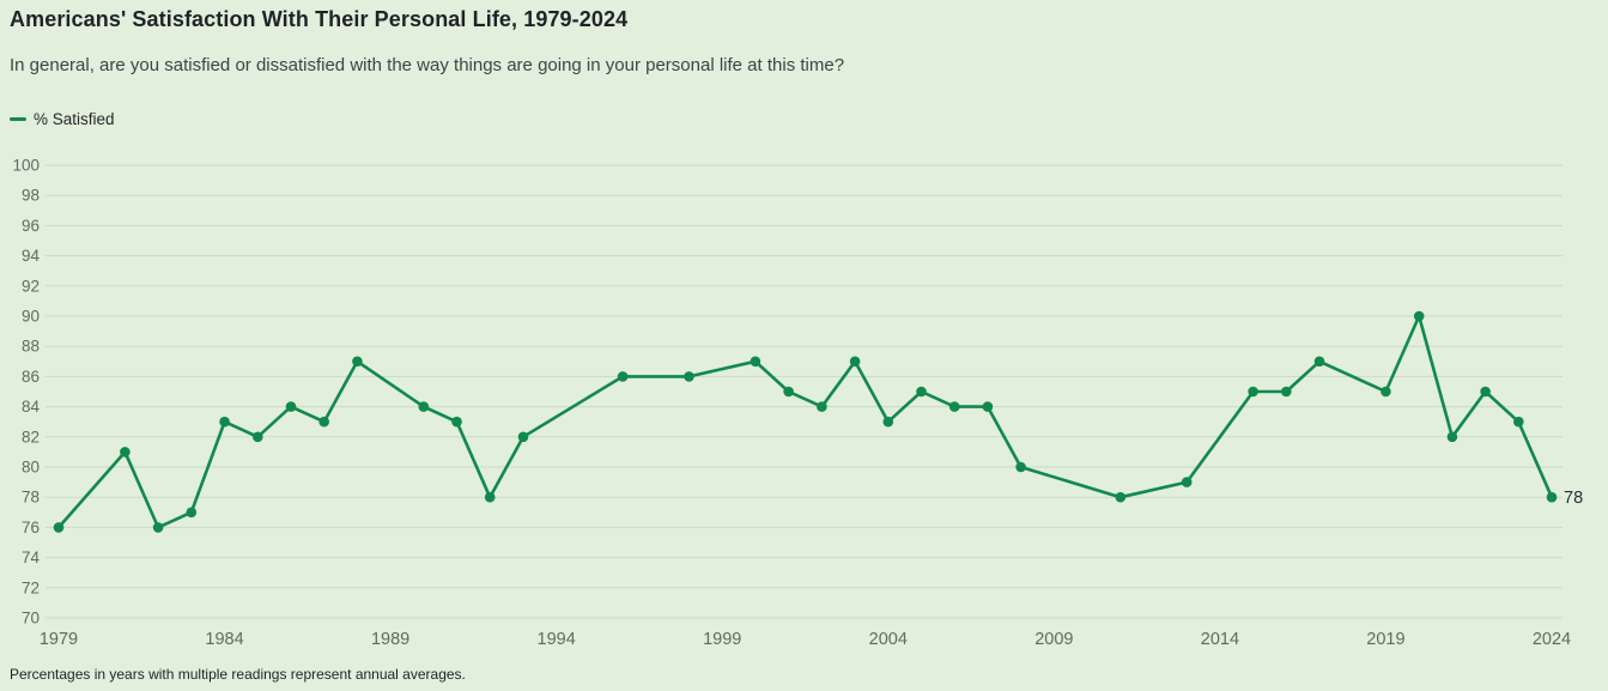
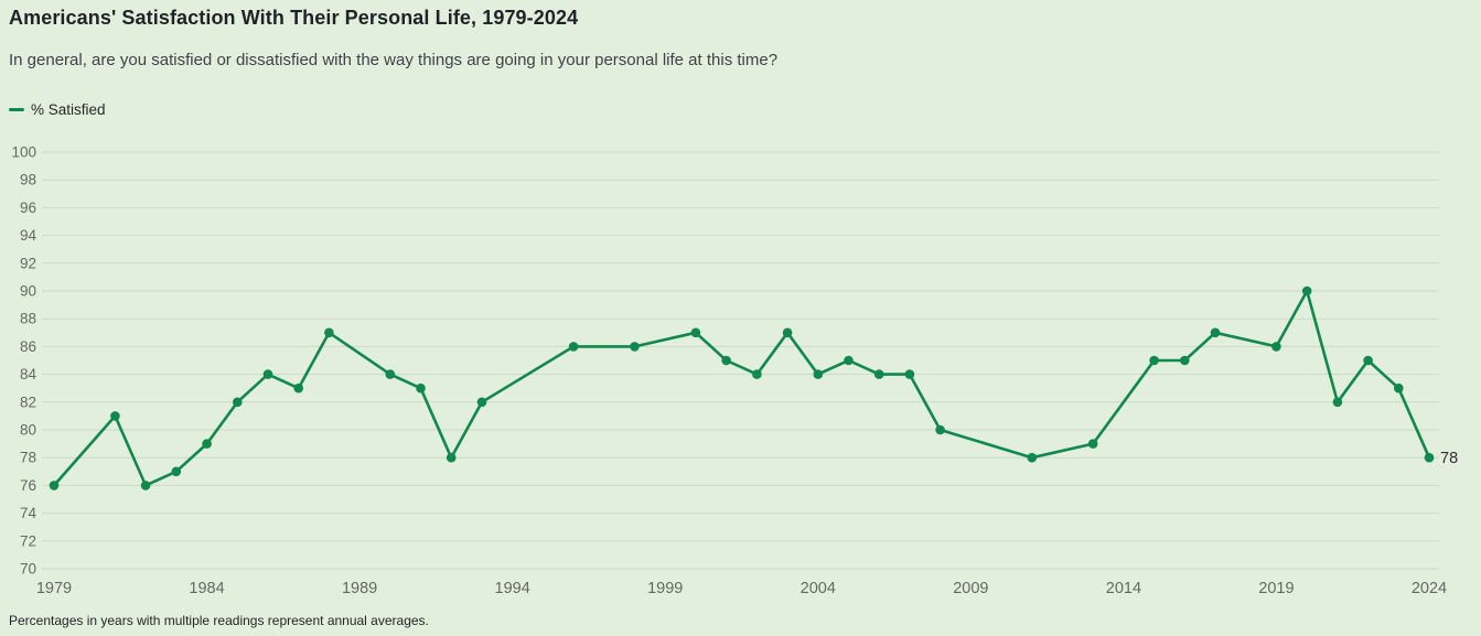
1984: 83 -> 79
2004: 83 -> 84
2019: 85 -> 86
